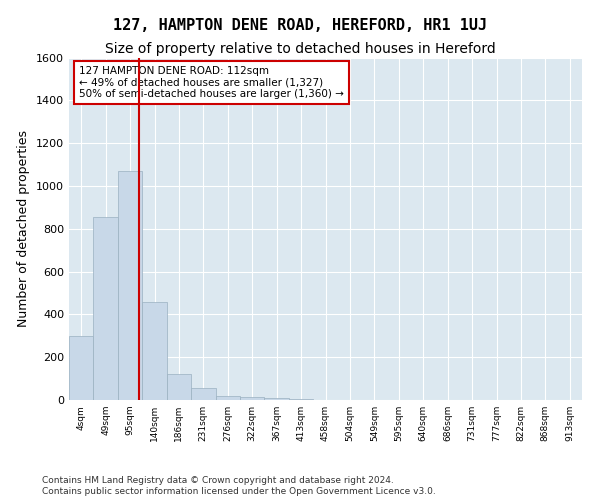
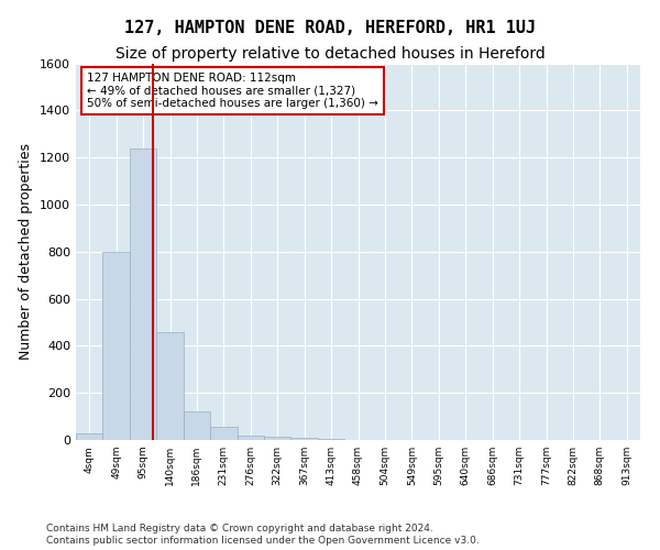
4sqm: 300 -> 30
49sqm: 855 -> 800
95sqm: 1070 -> 1240
